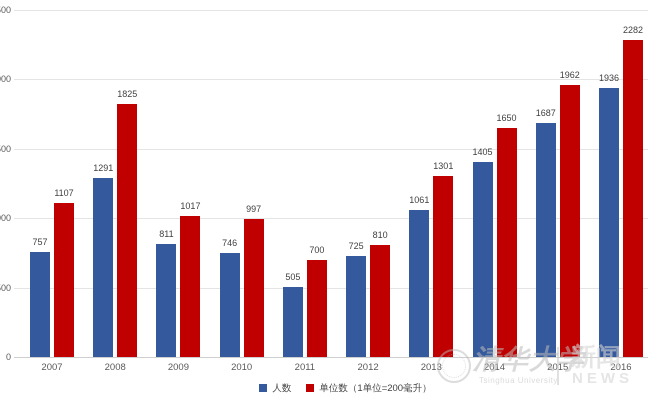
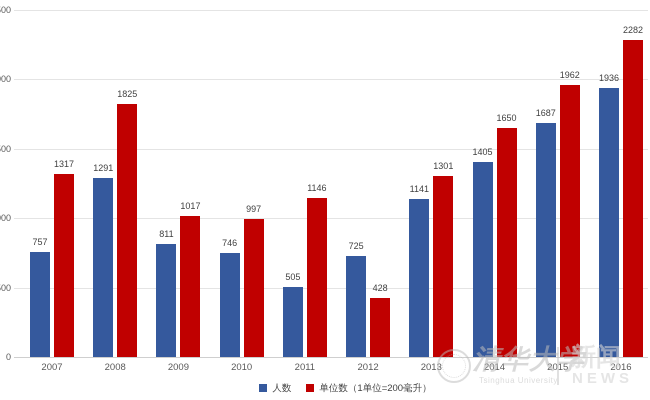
单位数（1单位=200毫升）/2007: 1107 -> 1317
单位数（1单位=200毫升）/2011: 700 -> 1146
单位数（1单位=200毫升）/2012: 810 -> 428
人数/2013: 1061 -> 1141
